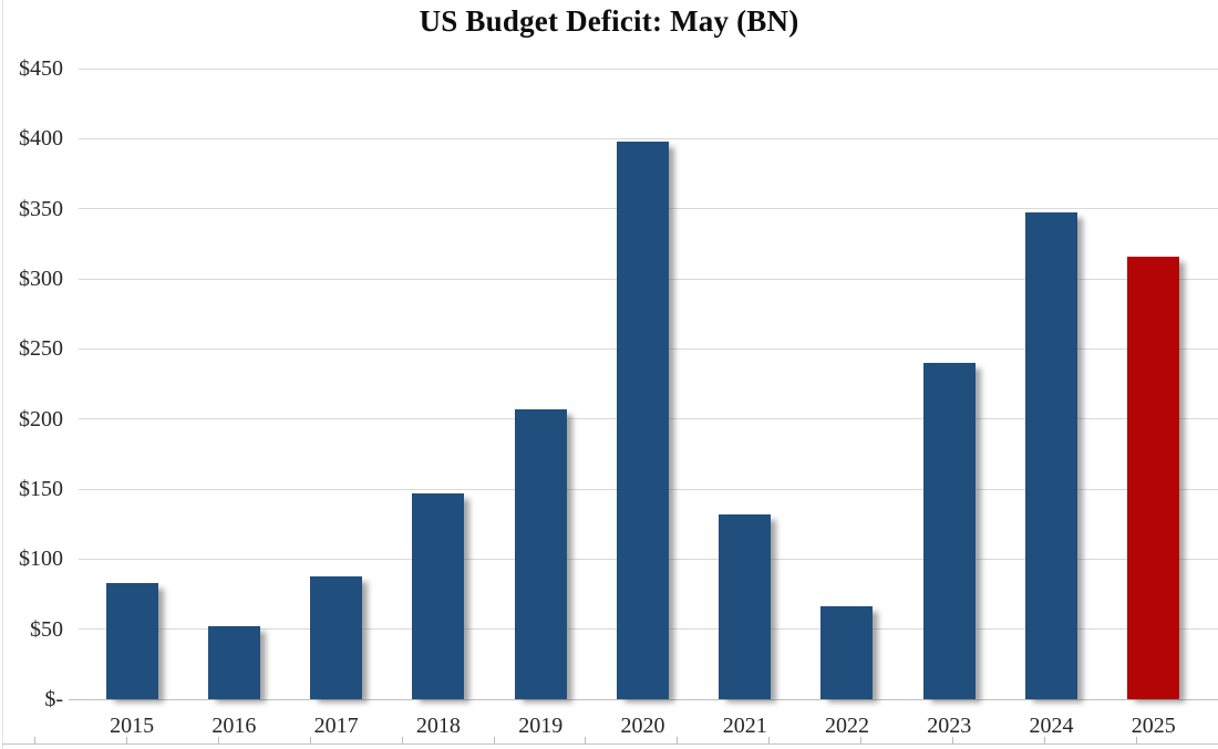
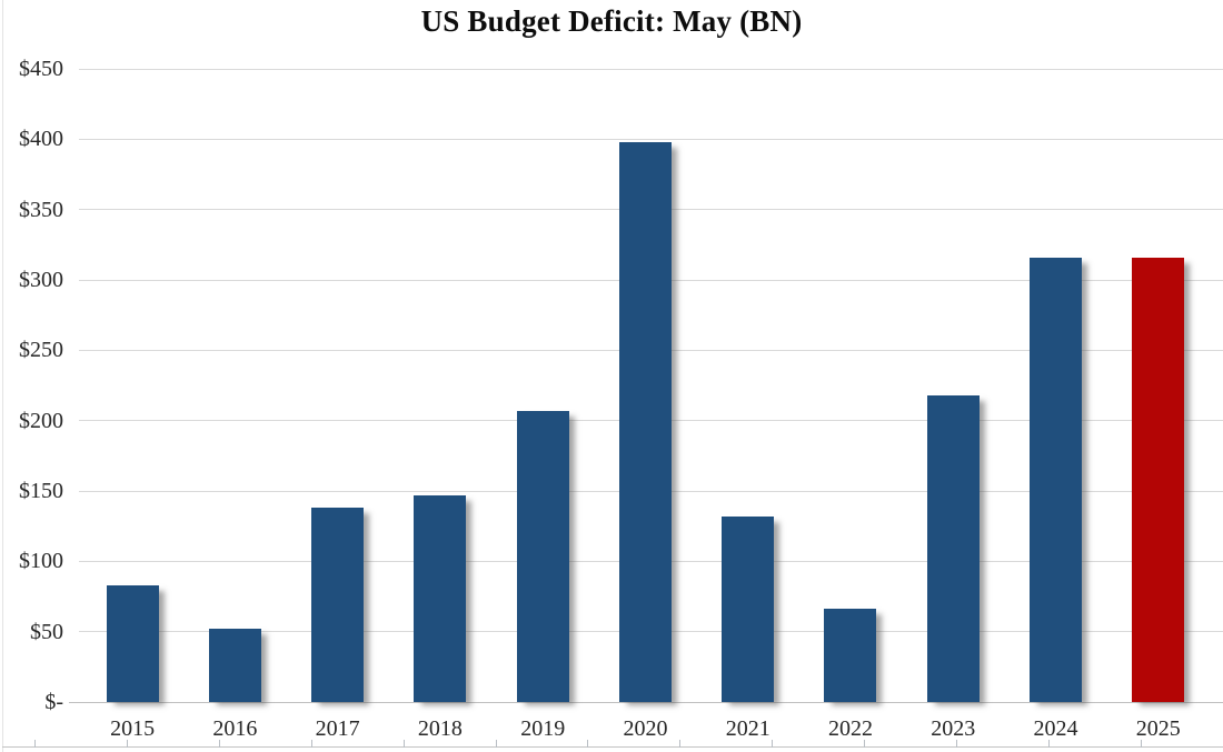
2017: $88 -> $138
2023: $240 -> $218
2024: $347 -> $316
